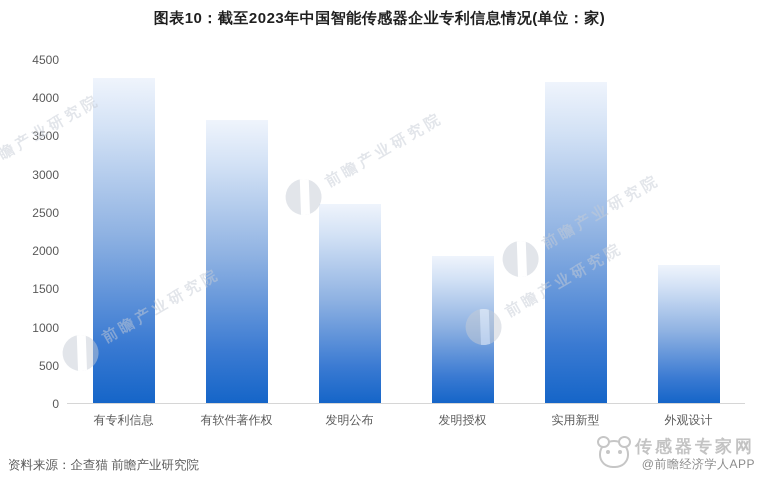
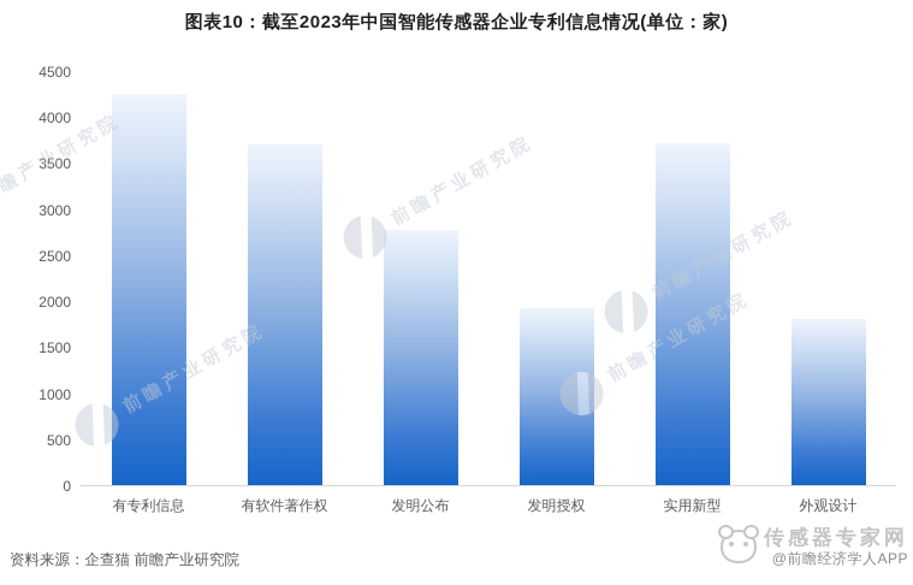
发明公布: 2600 -> 2800
实用新型: 4200 -> 3700
